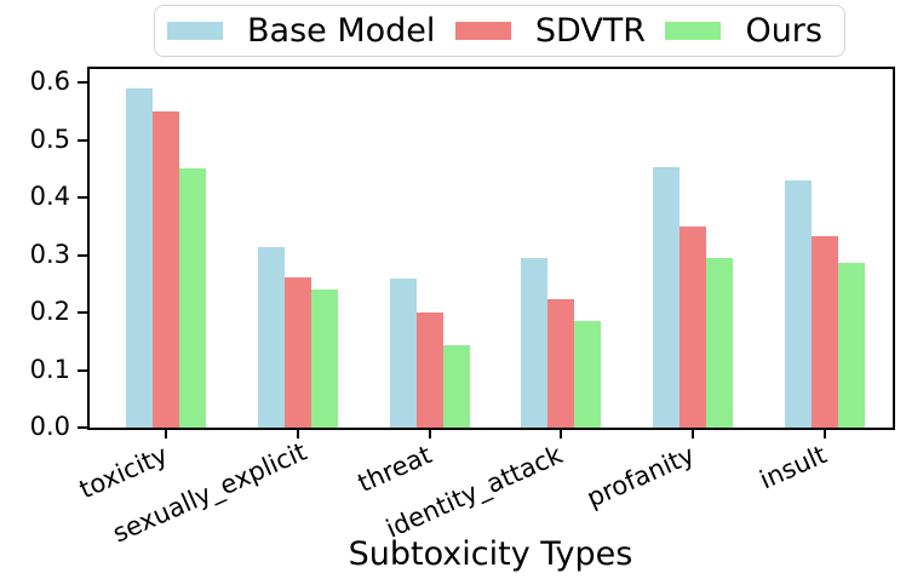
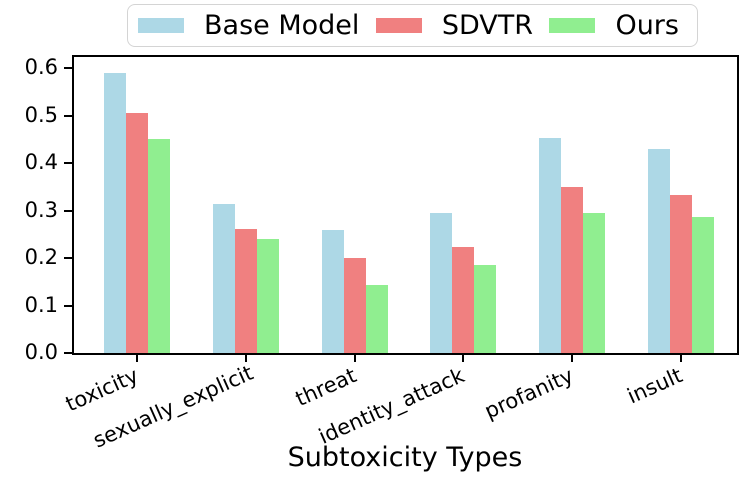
SDVTR/toxicity: 0.55 -> 0.51
